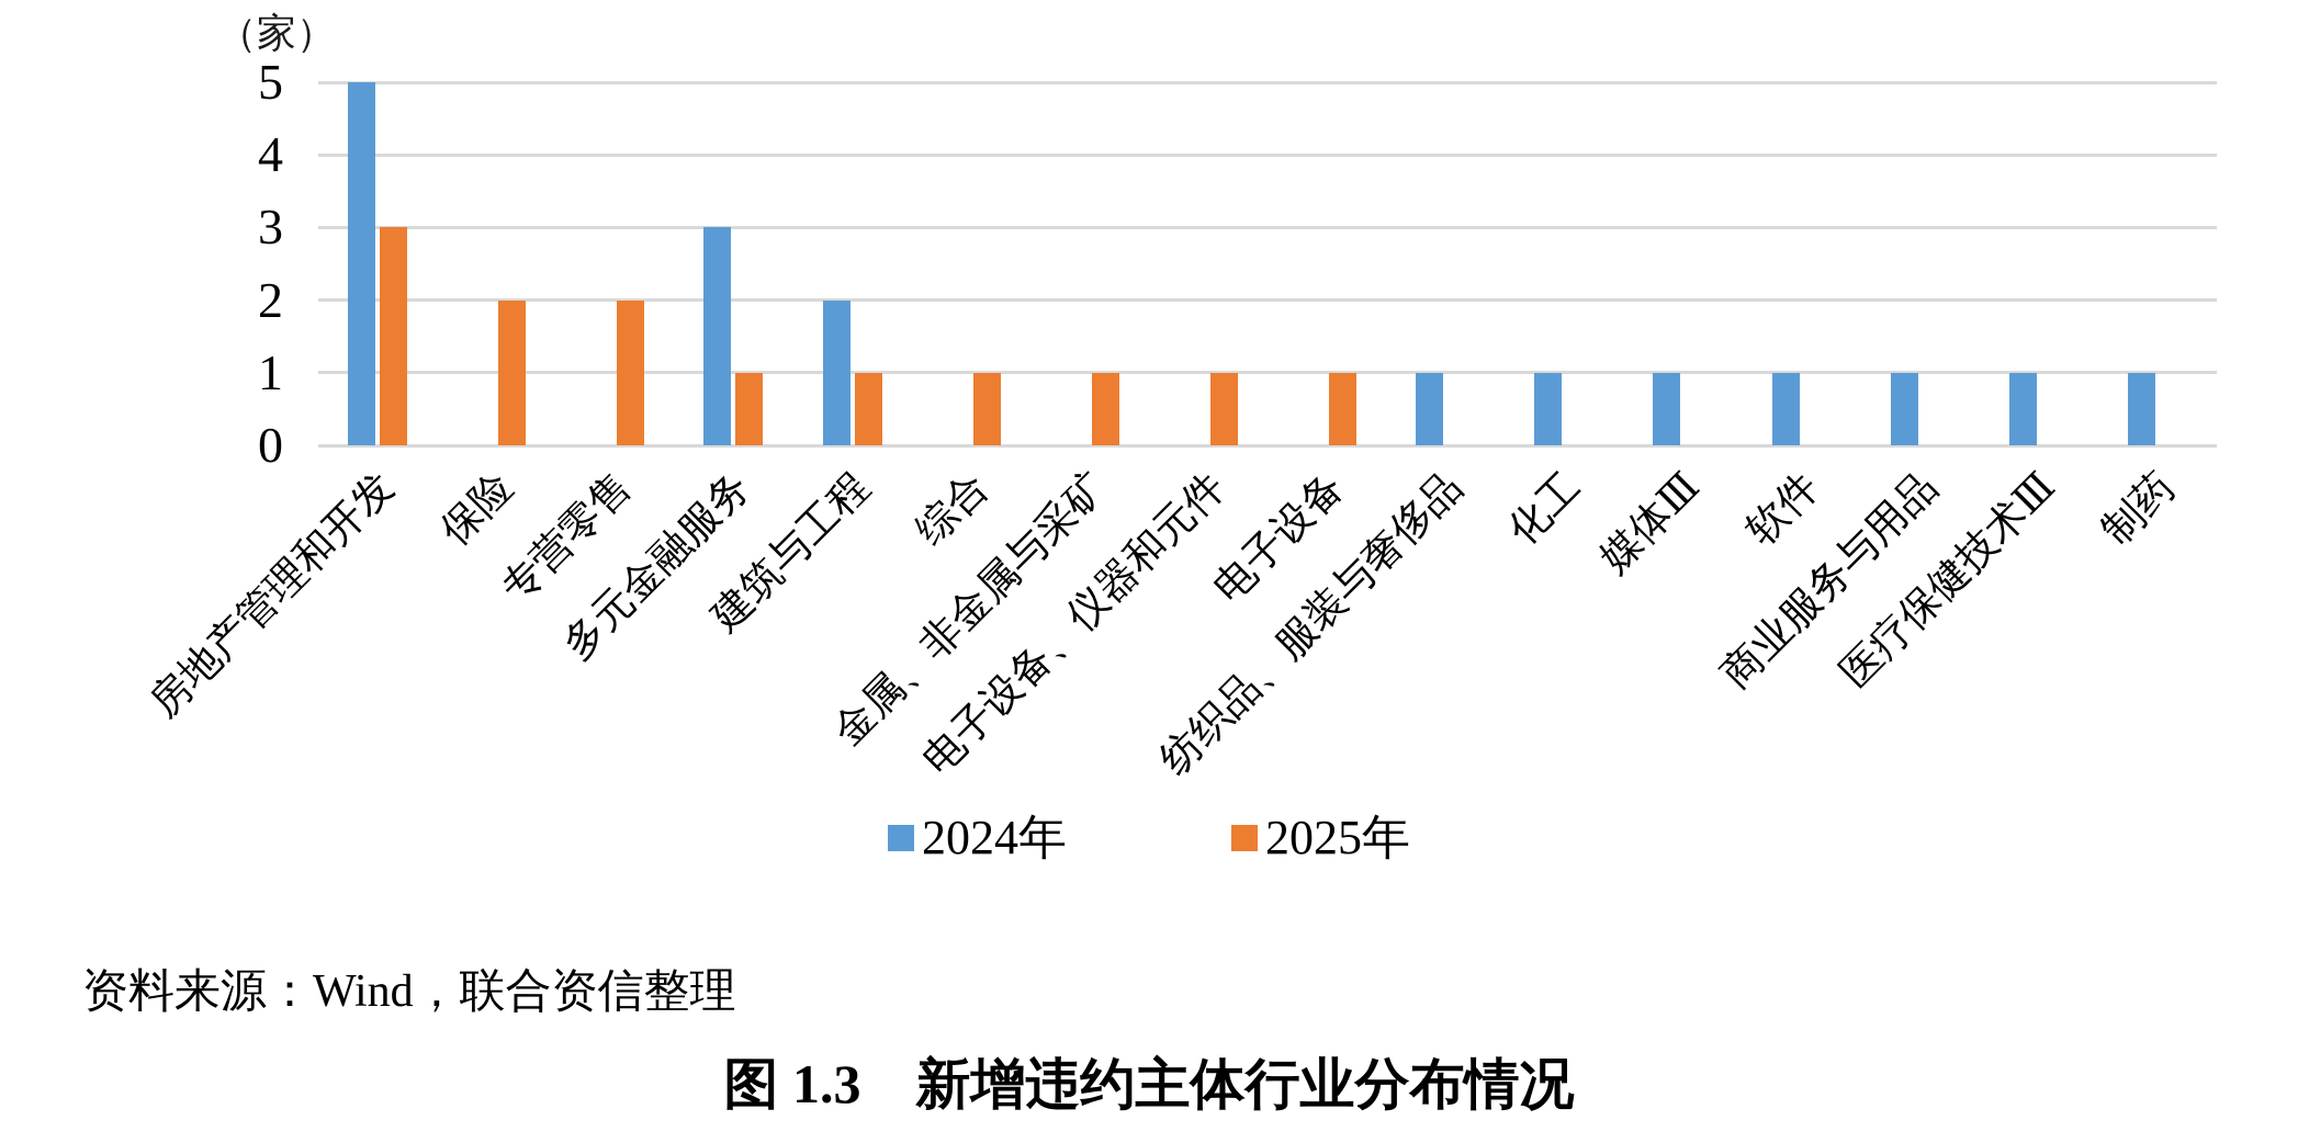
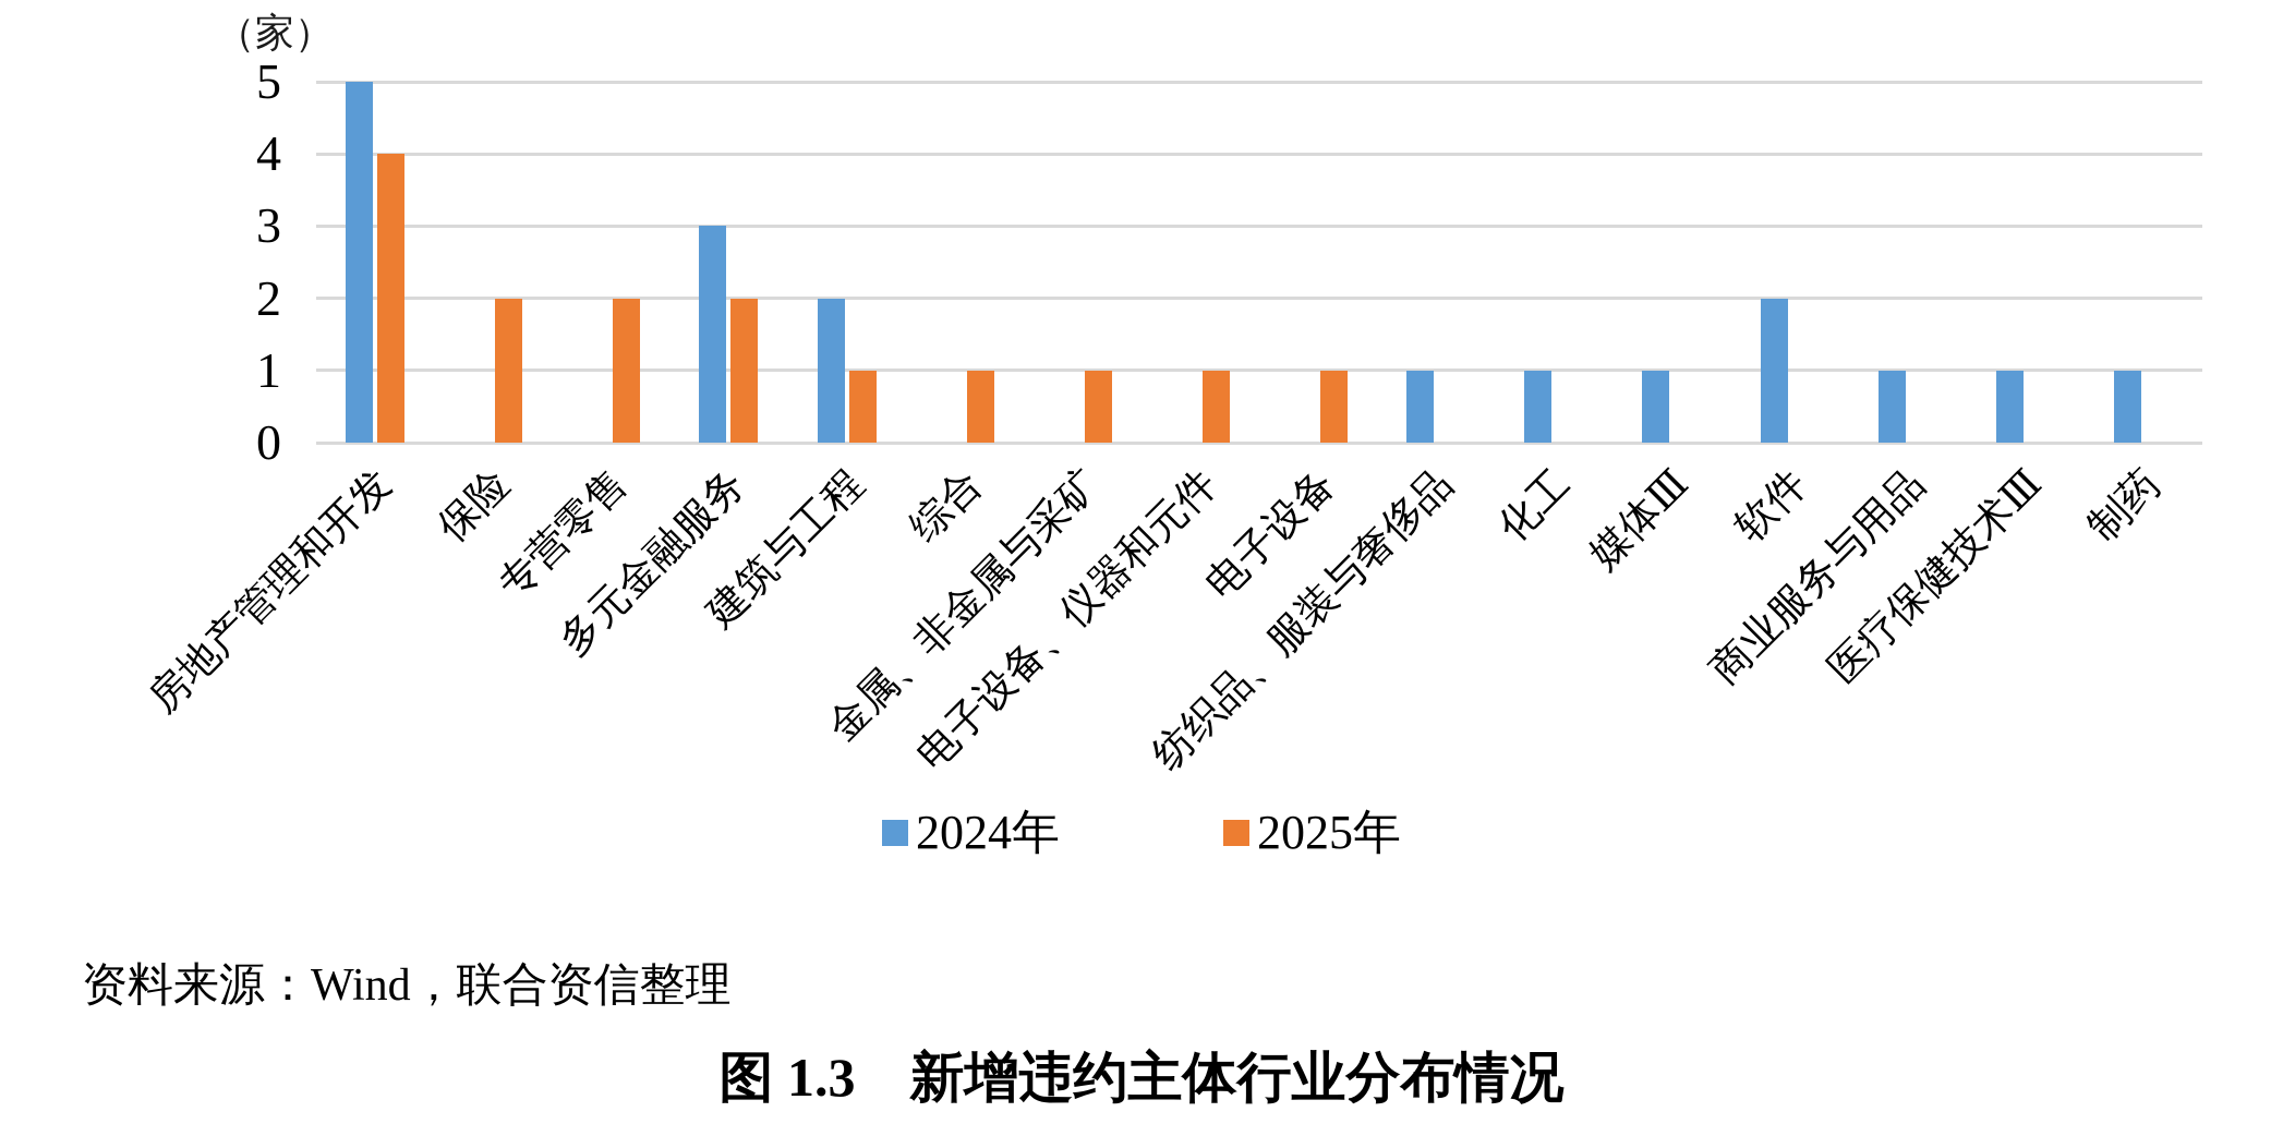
2025年/房地产管理和开发: 3 -> 4
2025年/多元金融服务: 1 -> 2
2024年/软件: 1 -> 2
